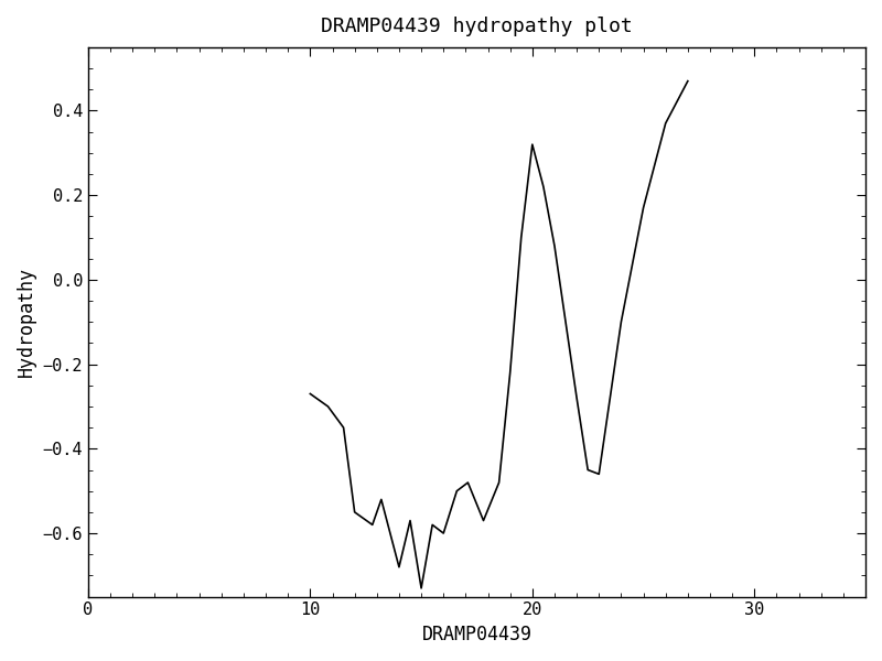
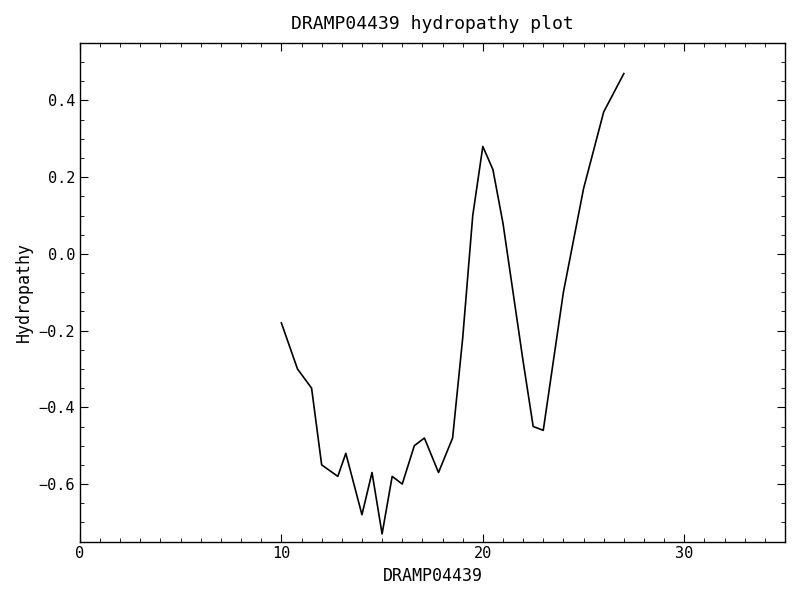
10: -0.27 -> -0.18
20: 0.32 -> 0.28
